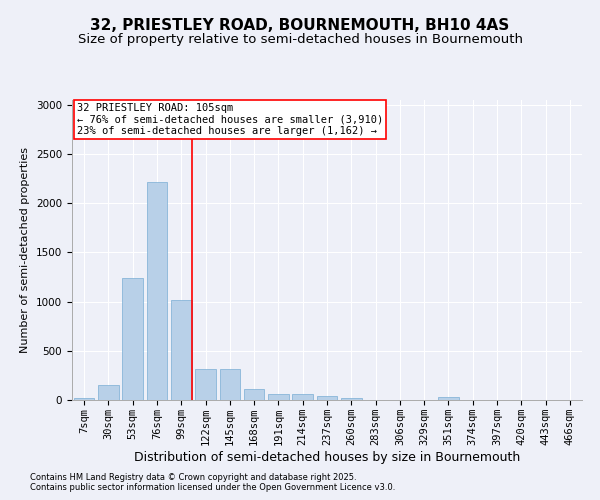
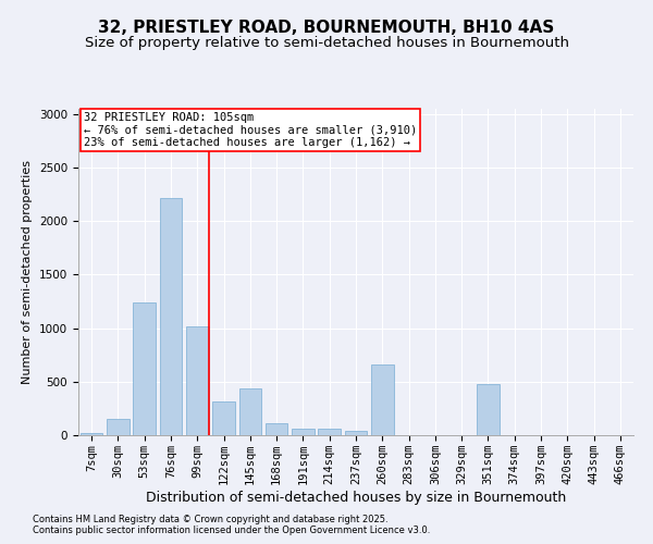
145sqm: 320 -> 440
260sqm: 20 -> 660
351sqm: 30 -> 480
